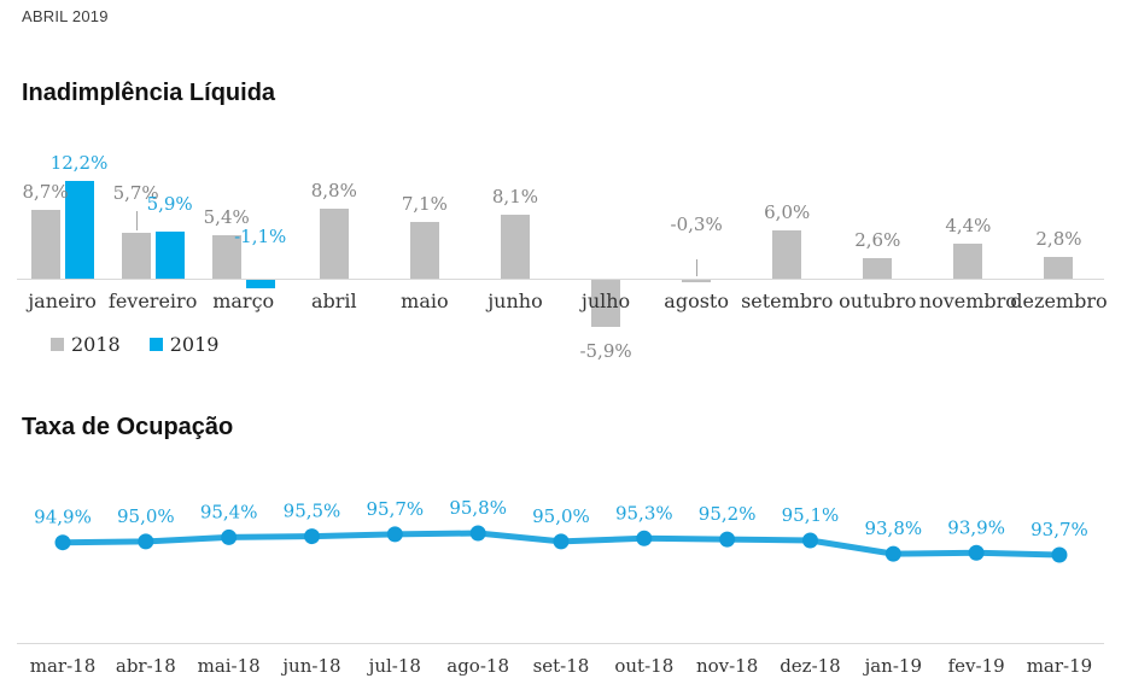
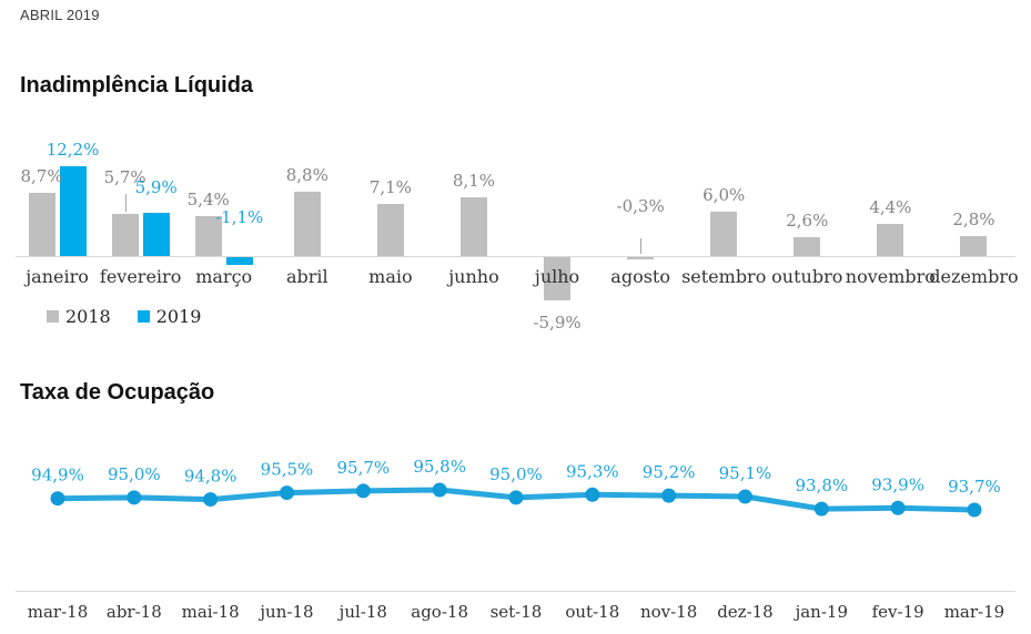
Taxa de Ocupação/mai-18: 95,4% -> 94,8%
